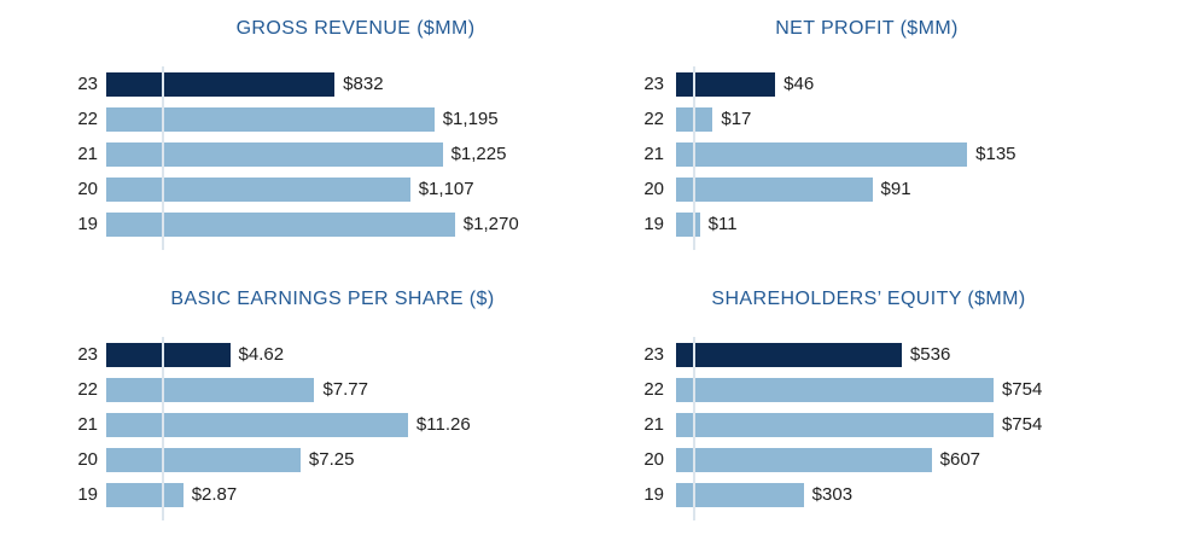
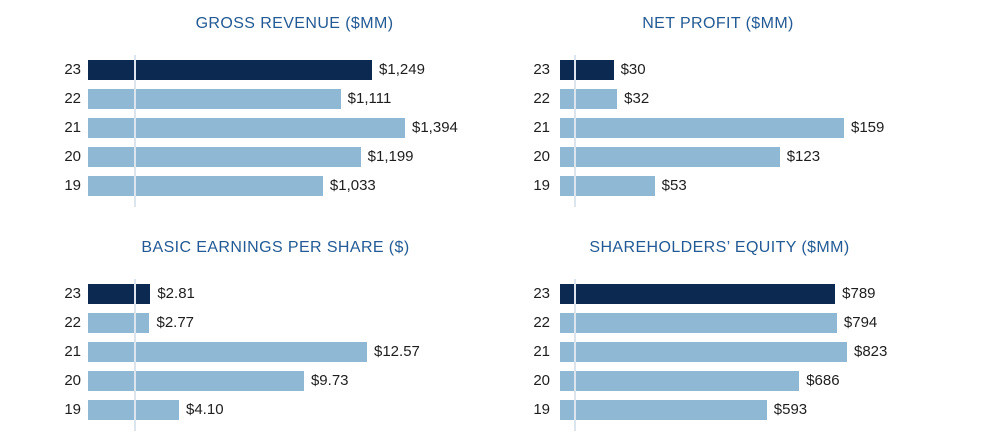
GROSS REVENUE ($MM)/23: $832 -> $1,249
GROSS REVENUE ($MM)/22: $1,195 -> $1,111
GROSS REVENUE ($MM)/21: $1,225 -> $1,394
GROSS REVENUE ($MM)/20: $1,107 -> $1,199
GROSS REVENUE ($MM)/19: $1,270 -> $1,033
NET PROFIT ($MM)/23: $46 -> $30
NET PROFIT ($MM)/22: $17 -> $32
NET PROFIT ($MM)/21: $135 -> $159
NET PROFIT ($MM)/20: $91 -> $123
NET PROFIT ($MM)/19: $11 -> $53
BASIC EARNINGS PER SHARE ($)/23: $4.62 -> $2.81
BASIC EARNINGS PER SHARE ($)/22: $7.77 -> $2.77
BASIC EARNINGS PER SHARE ($)/21: $11.26 -> $12.57
BASIC EARNINGS PER SHARE ($)/20: $7.25 -> $9.73
BASIC EARNINGS PER SHARE ($)/19: $2.87 -> $4.10
SHAREHOLDERS’ EQUITY ($MM)/23: $536 -> $789
SHAREHOLDERS’ EQUITY ($MM)/22: $754 -> $794
SHAREHOLDERS’ EQUITY ($MM)/21: $754 -> $823
SHAREHOLDERS’ EQUITY ($MM)/20: $607 -> $686
SHAREHOLDERS’ EQUITY ($MM)/19: $303 -> $593
